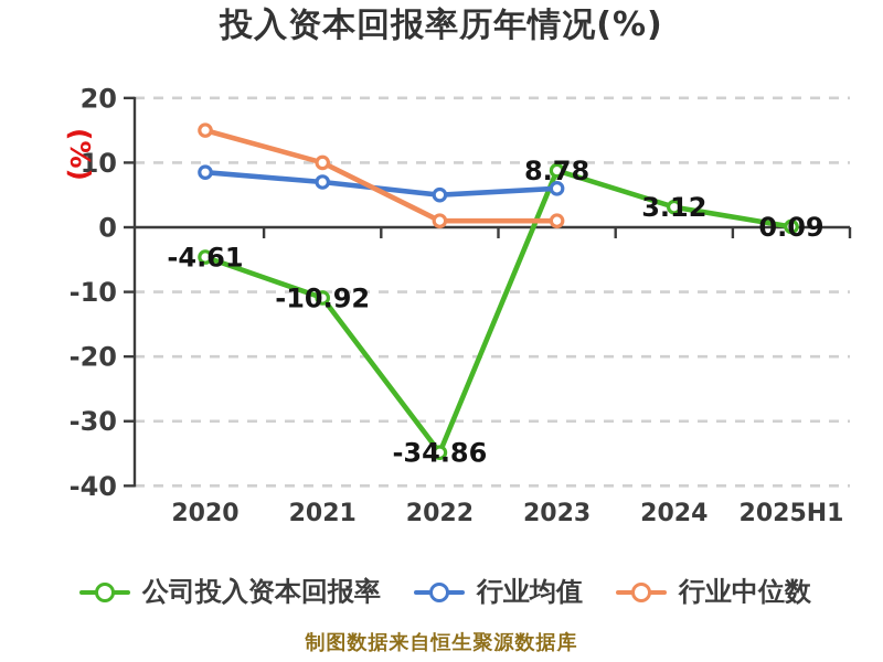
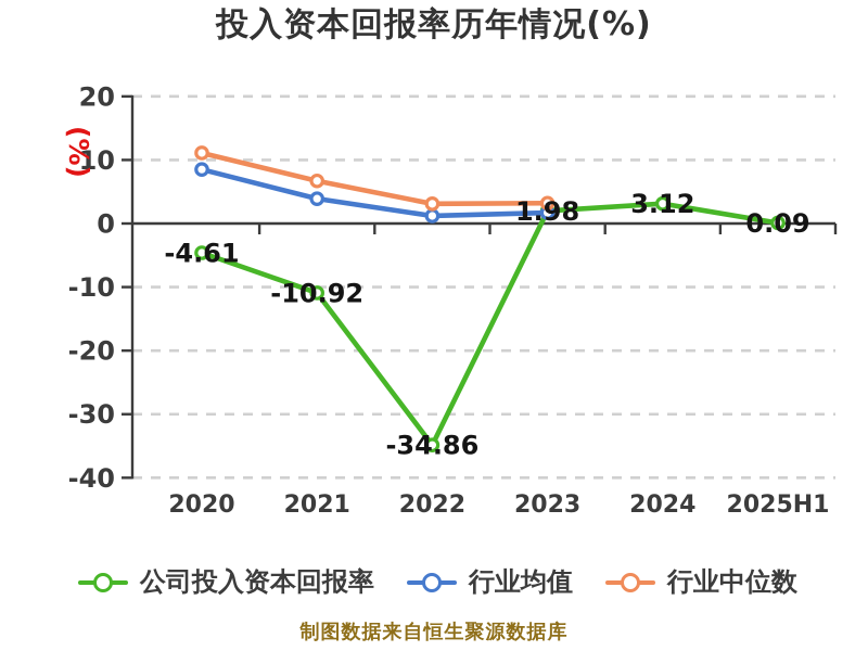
行业中位数/2020: 15 -> 11
行业均值/2021: 7 -> 4
行业中位数/2021: 10 -> 7
行业均值/2022: 5 -> 1
行业中位数/2022: 1 -> 3
公司投入资本回报率/2023: 8.78 -> 1.98
行业均值/2023: 6 -> 2
行业中位数/2023: 1 -> 3
